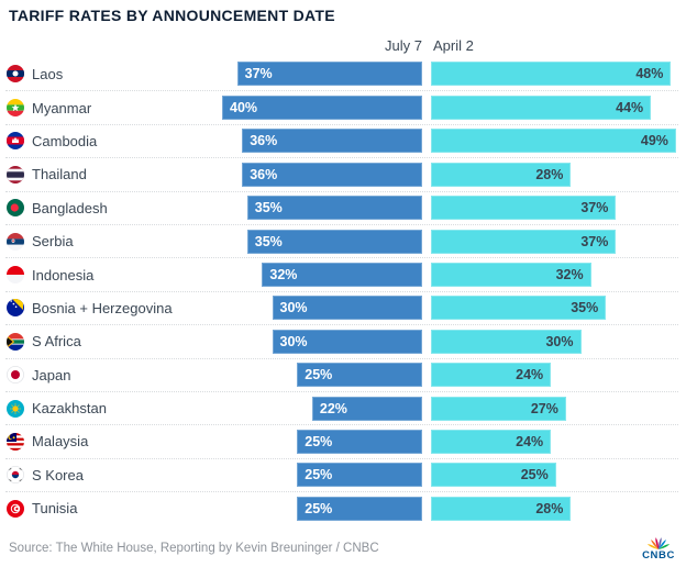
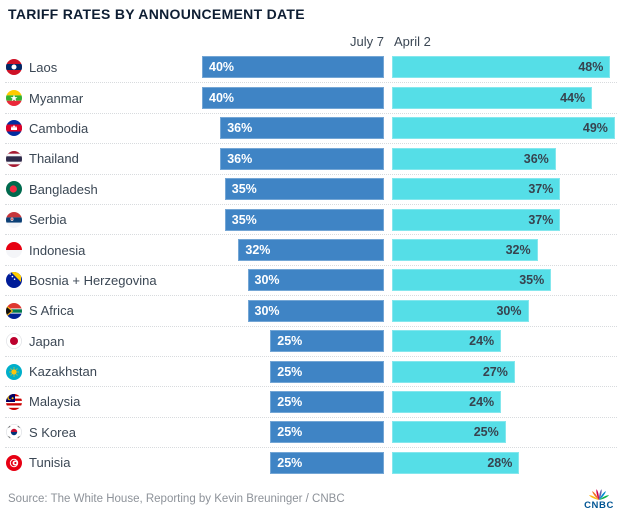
July 7/Laos: 37% -> 40%
April 2/Thailand: 28% -> 36%
July 7/Kazakhstan: 22% -> 25%
